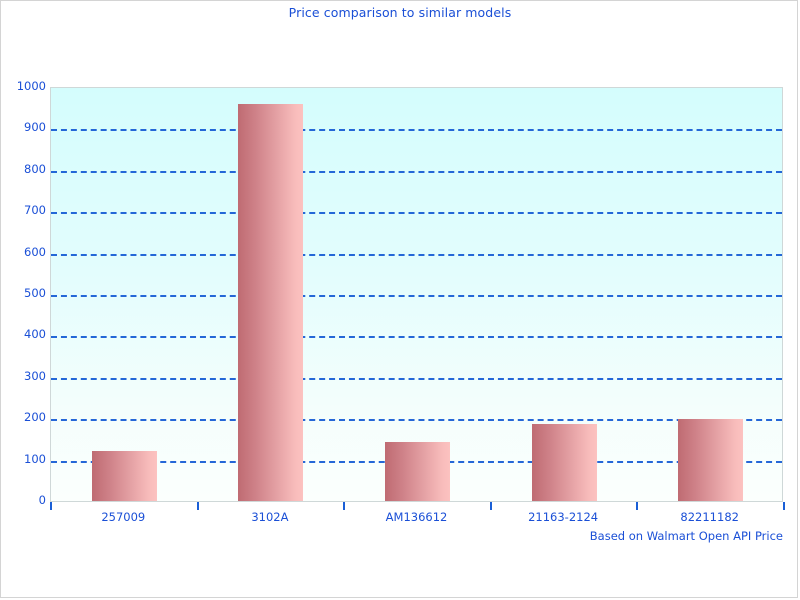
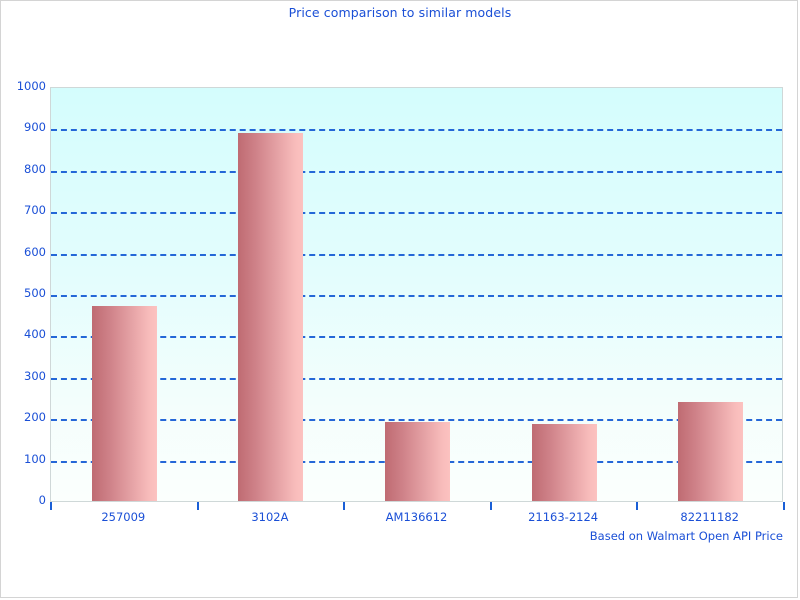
257009: 120 -> 470
3102A: 960 -> 890
AM136612: 140 -> 190
82211182: 200 -> 240
